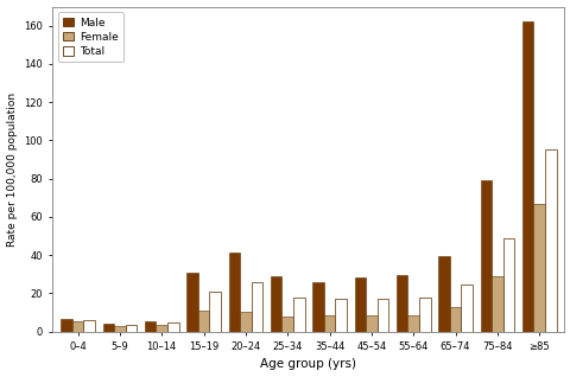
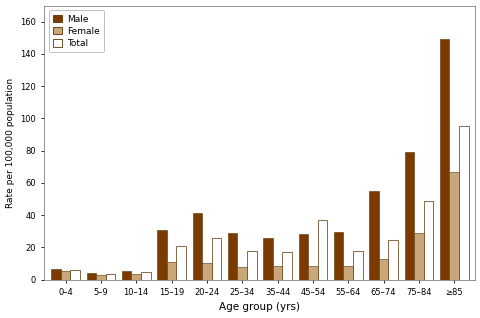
Total/45–54: 17 -> 37
Male/65–74: 40 -> 55
Male/≥85: 162 -> 149
